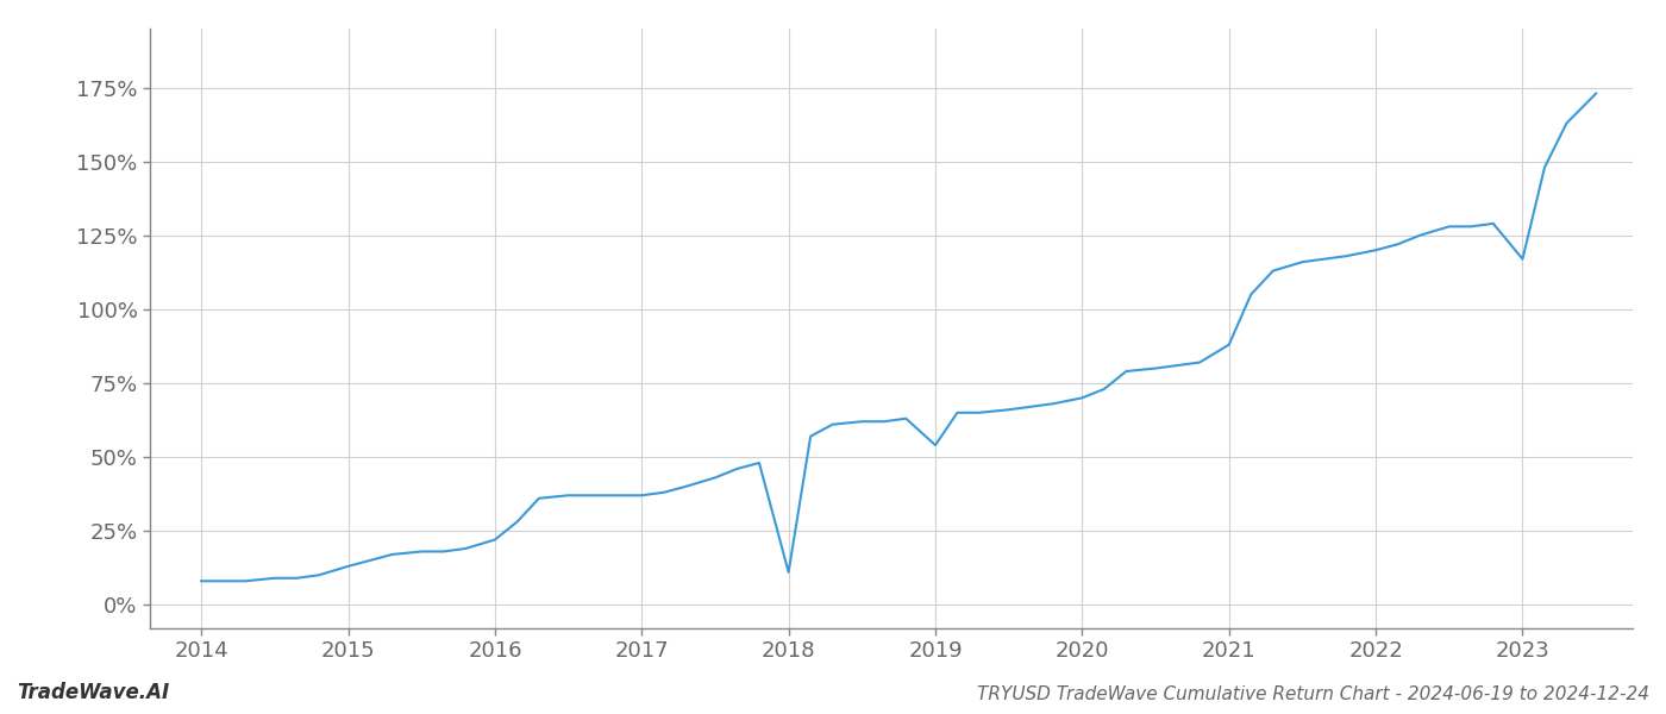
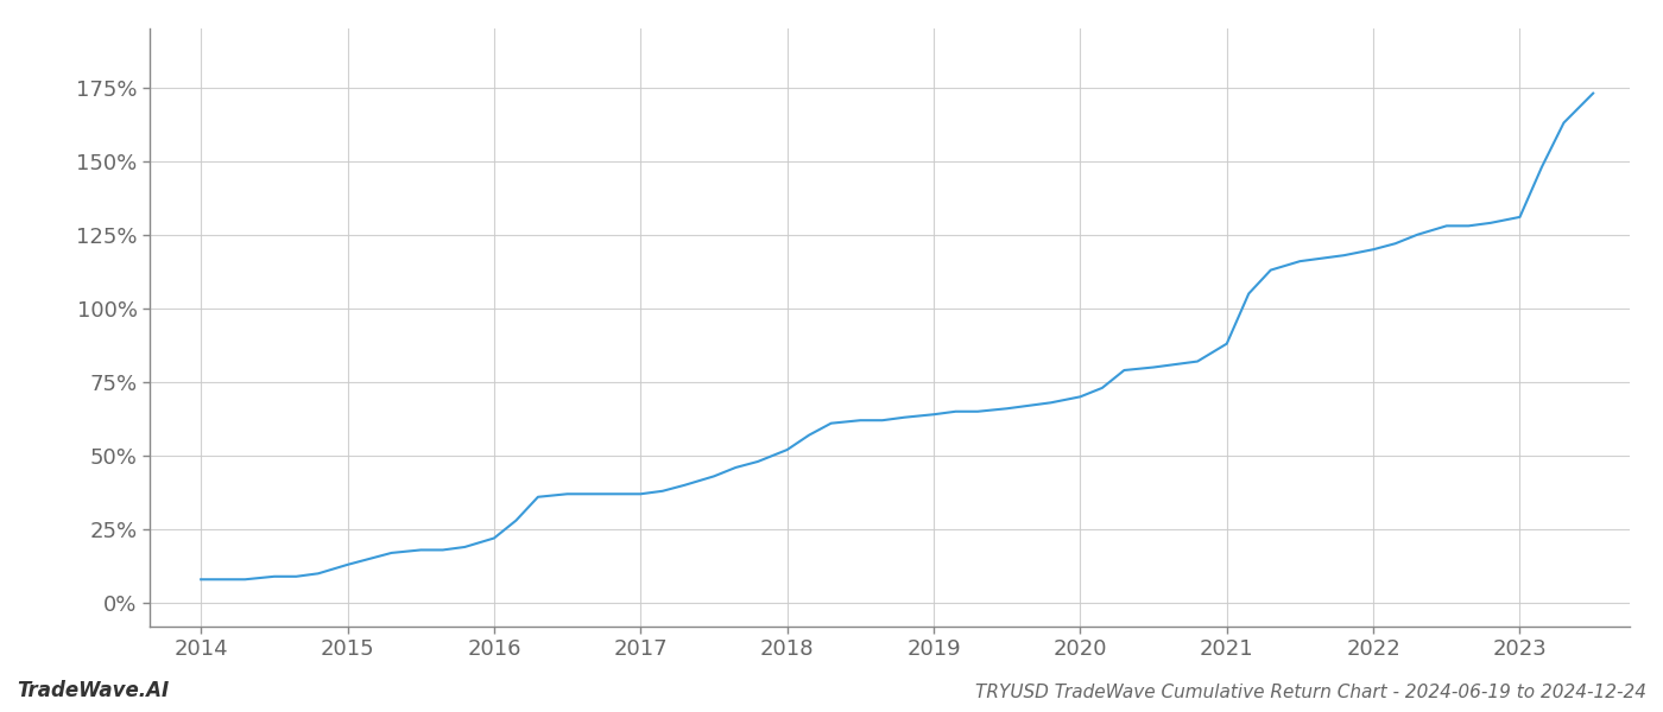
2018: 11% -> 52%
2019: 54% -> 64%
2023: 117% -> 131%
